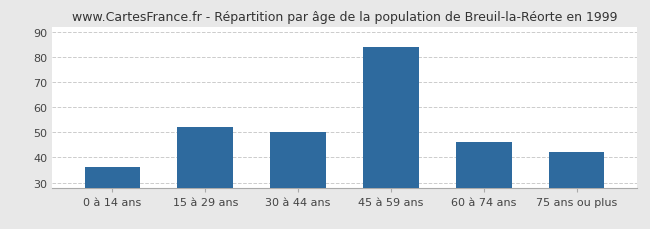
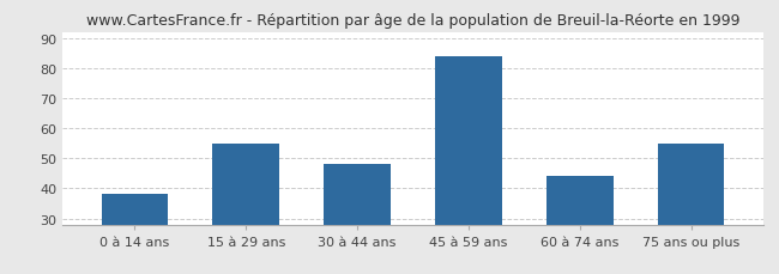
0 à 14 ans: 36 -> 38
15 à 29 ans: 52 -> 55
30 à 44 ans: 50 -> 48
60 à 74 ans: 46 -> 44
75 ans ou plus: 42 -> 55
